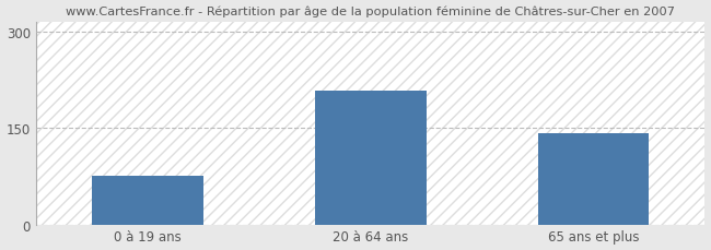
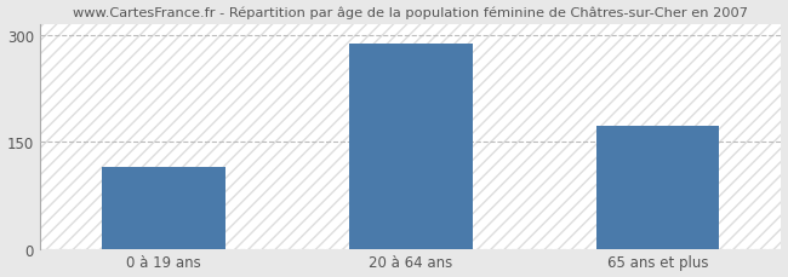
0 à 19 ans: 76 -> 115
20 à 64 ans: 208 -> 288
65 ans et plus: 142 -> 172
